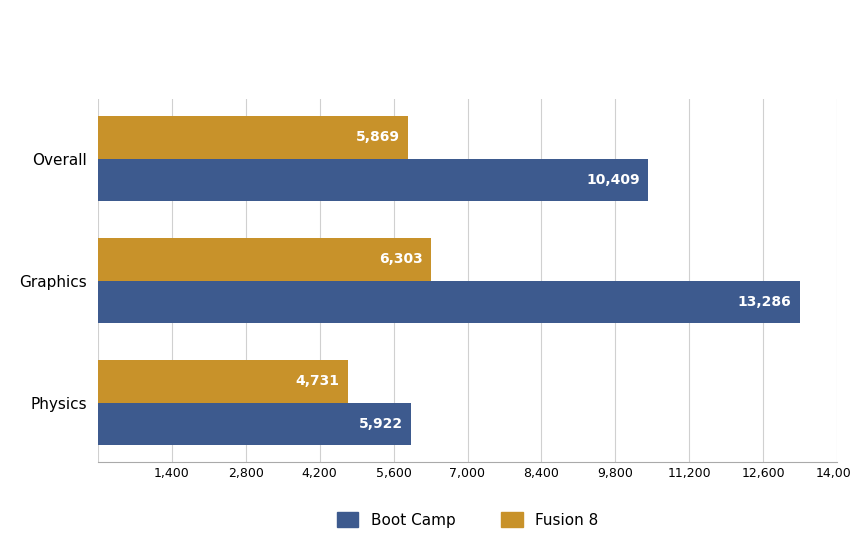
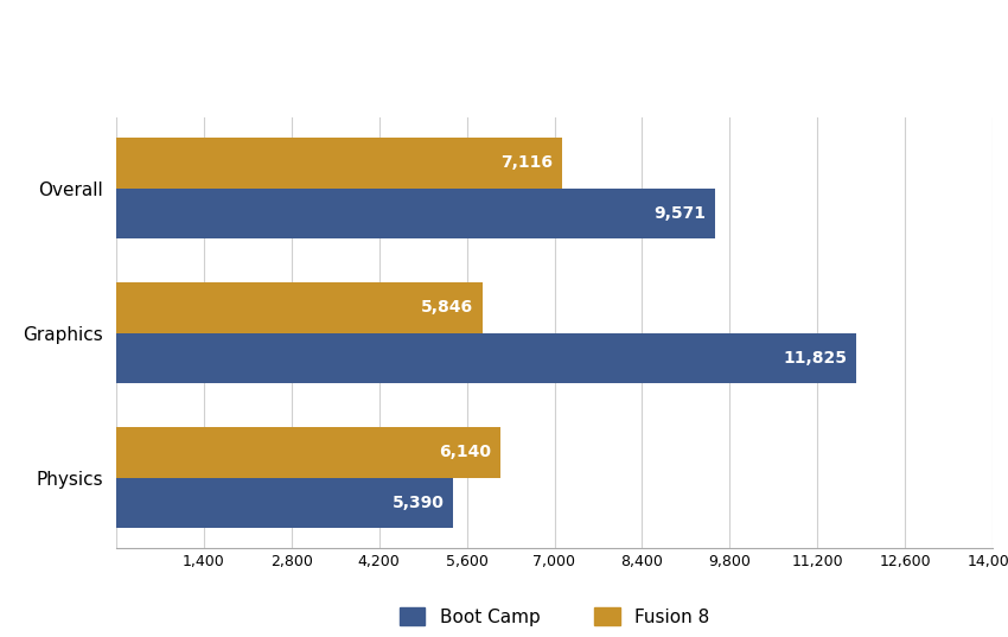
Fusion 8/Overall: 5,869 -> 7,116
Boot Camp/Overall: 10,409 -> 9,571
Fusion 8/Graphics: 6,303 -> 5,846
Boot Camp/Graphics: 13,286 -> 11,825
Fusion 8/Physics: 4,731 -> 6,140
Boot Camp/Physics: 5,922 -> 5,390
